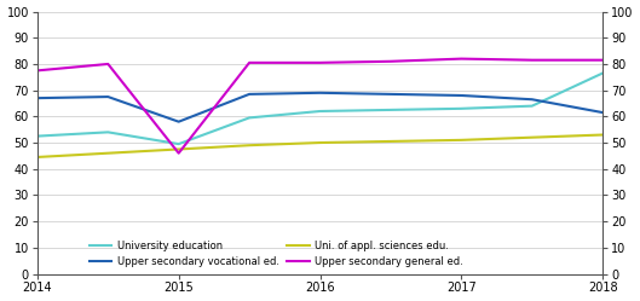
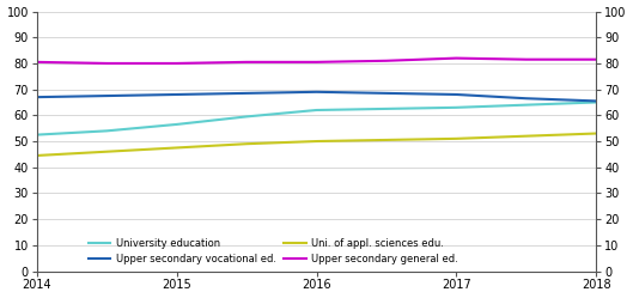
Upper secondary general ed./2014: 77.5 -> 80.5
University education/2015: 49.5 -> 56.5
Upper secondary vocational ed./2015: 58.0 -> 68.0
Upper secondary general ed./2015: 46.0 -> 80.0
University education/2018: 76.5 -> 65.0
Upper secondary vocational ed./2018: 61.5 -> 65.5
